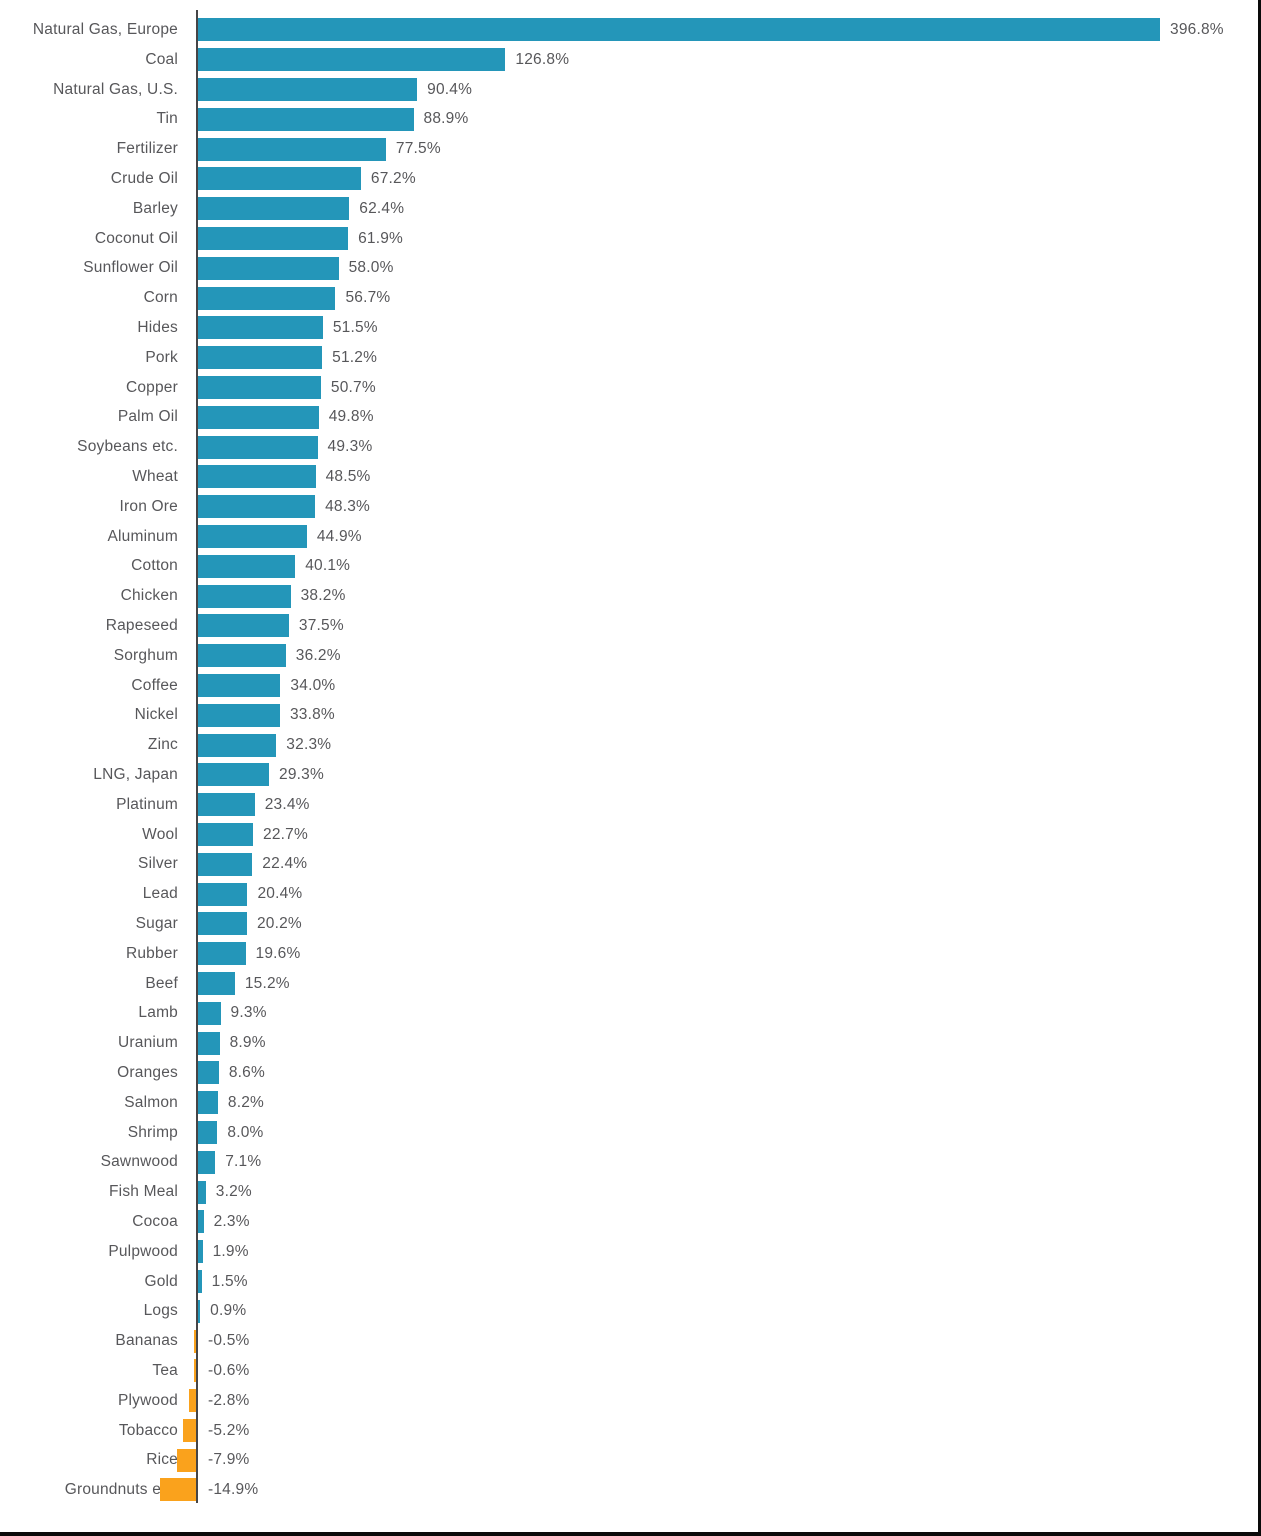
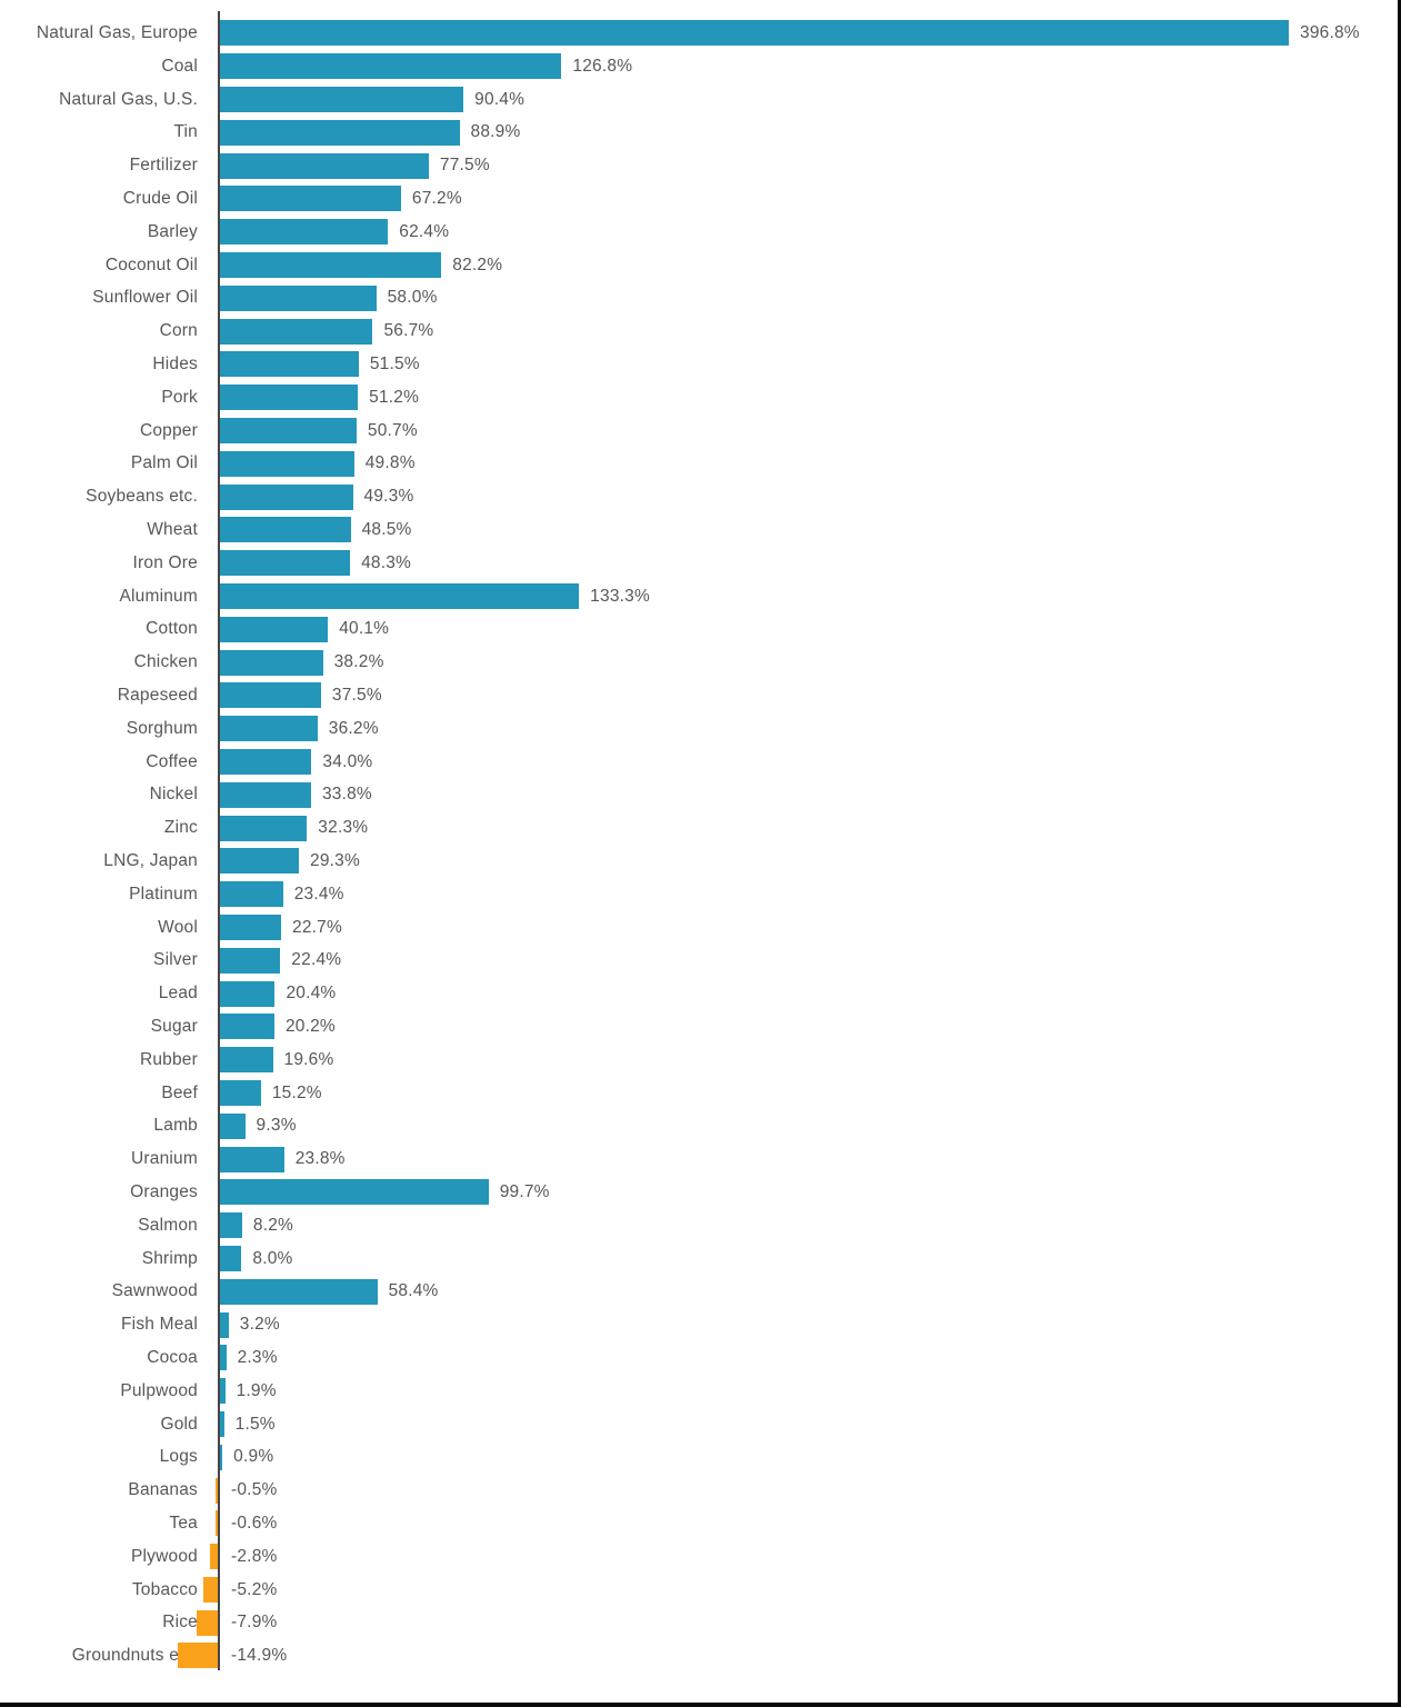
Coconut Oil: 61.9% -> 82.2%
Aluminum: 44.9% -> 133.3%
Uranium: 8.9% -> 23.8%
Oranges: 8.6% -> 99.7%
Sawnwood: 7.1% -> 58.4%
